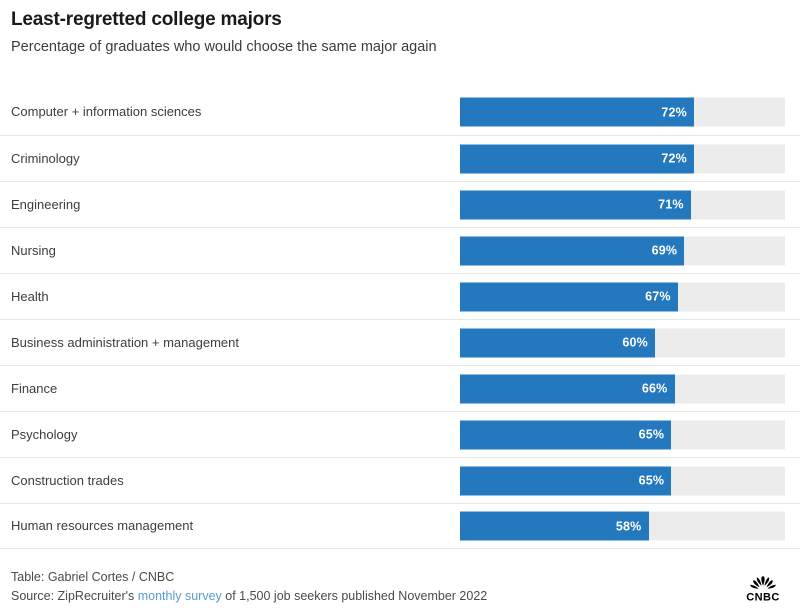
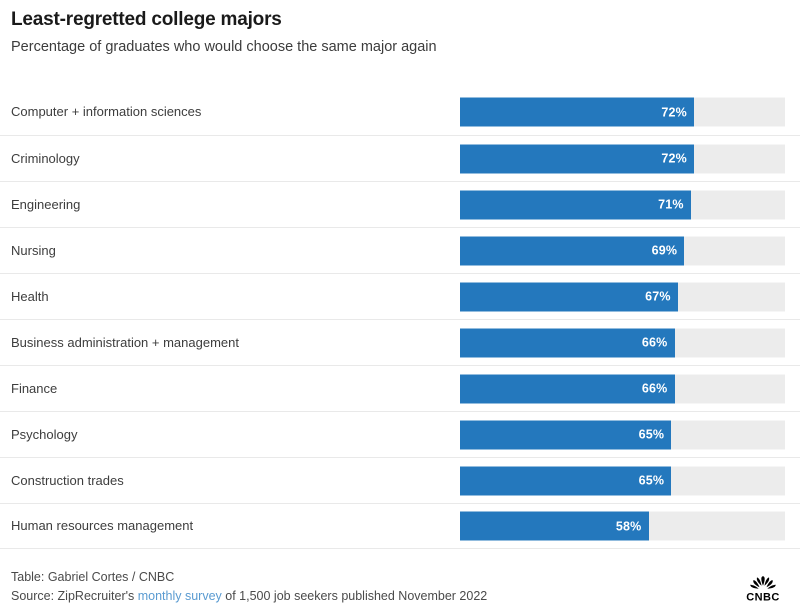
Business administration + management: 60% -> 66%
